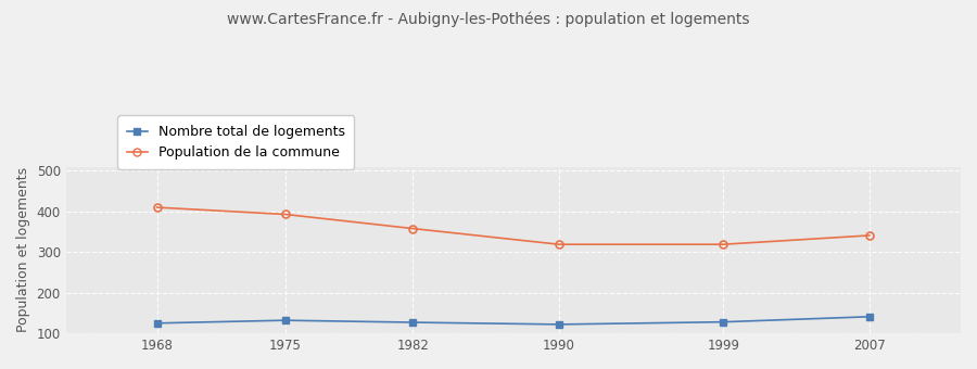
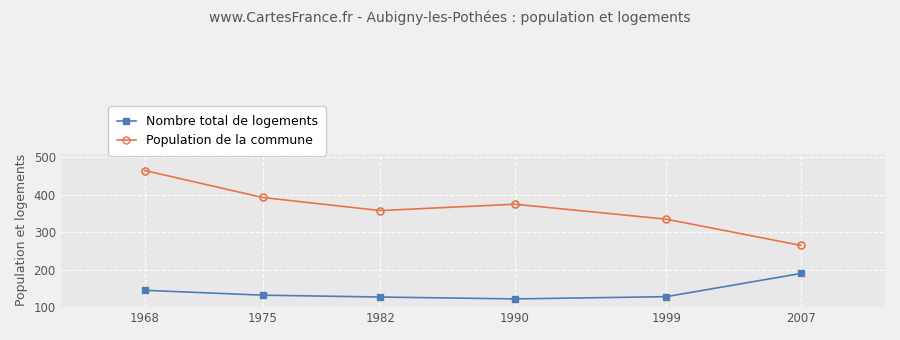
Nombre total de logements/1968: 125 -> 145
Population de la commune/1968: 410 -> 465
Population de la commune/1990: 319 -> 375
Population de la commune/1999: 319 -> 335
Nombre total de logements/2007: 141 -> 190
Population de la commune/2007: 341 -> 265
